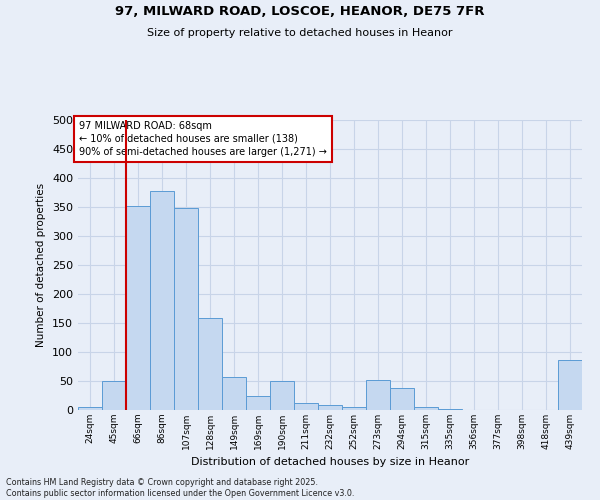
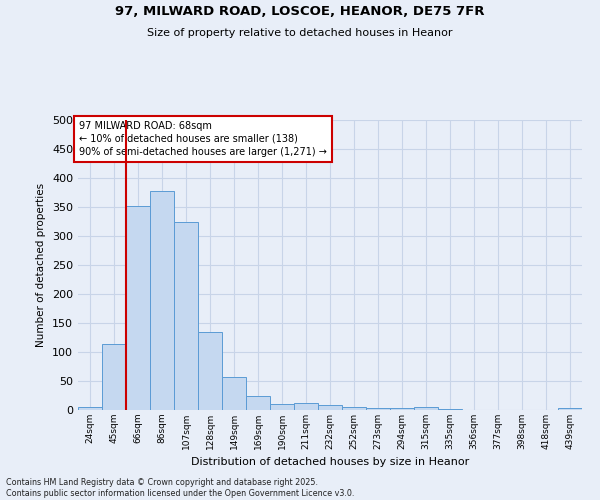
45sqm: 50 -> 113
107sqm: 348 -> 325
128sqm: 158 -> 135
190sqm: 50 -> 11
273sqm: 52 -> 3
294sqm: 38 -> 3
439sqm: 86 -> 3
